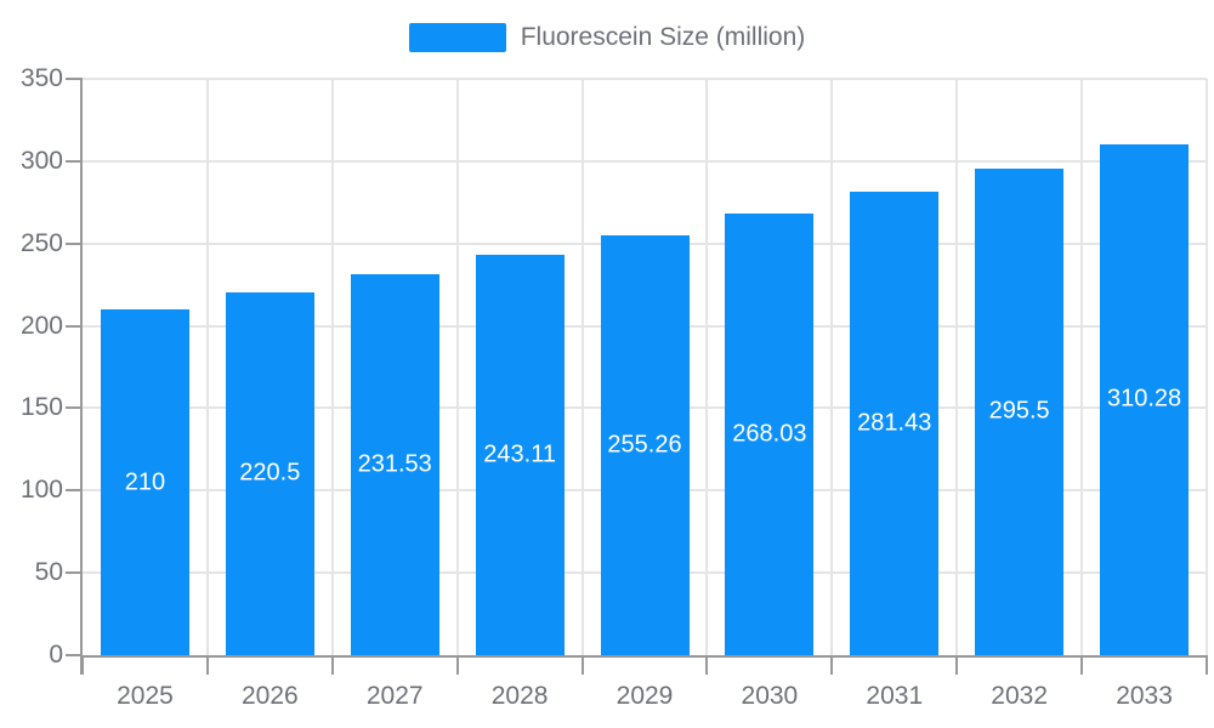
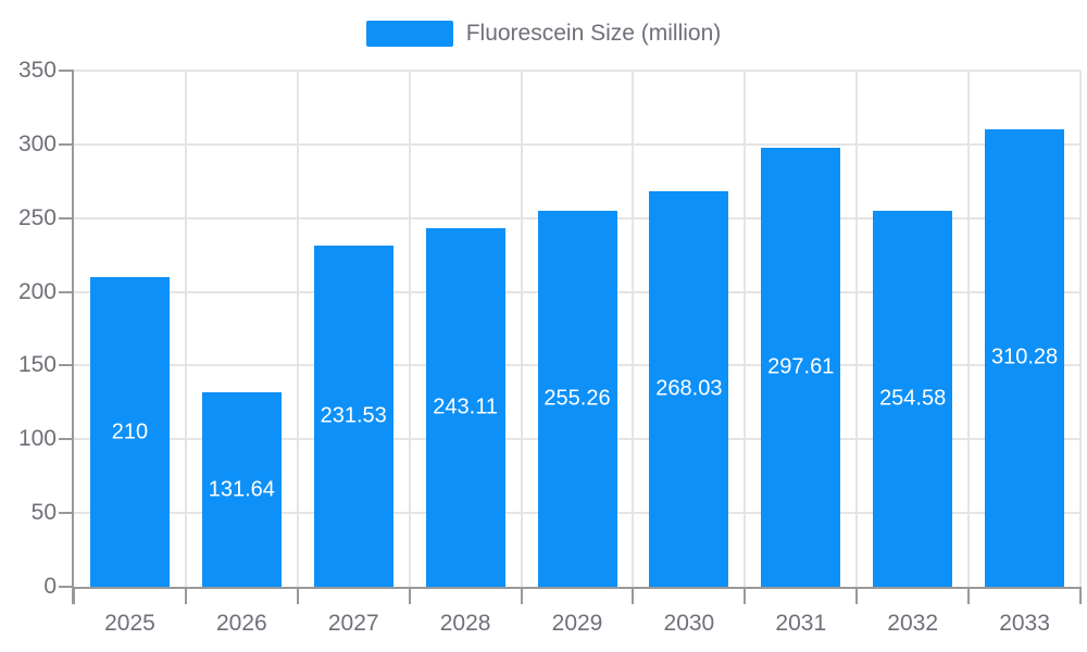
2026: 220.5 -> 131.64
2031: 281.43 -> 297.61
2032: 295.5 -> 254.58
